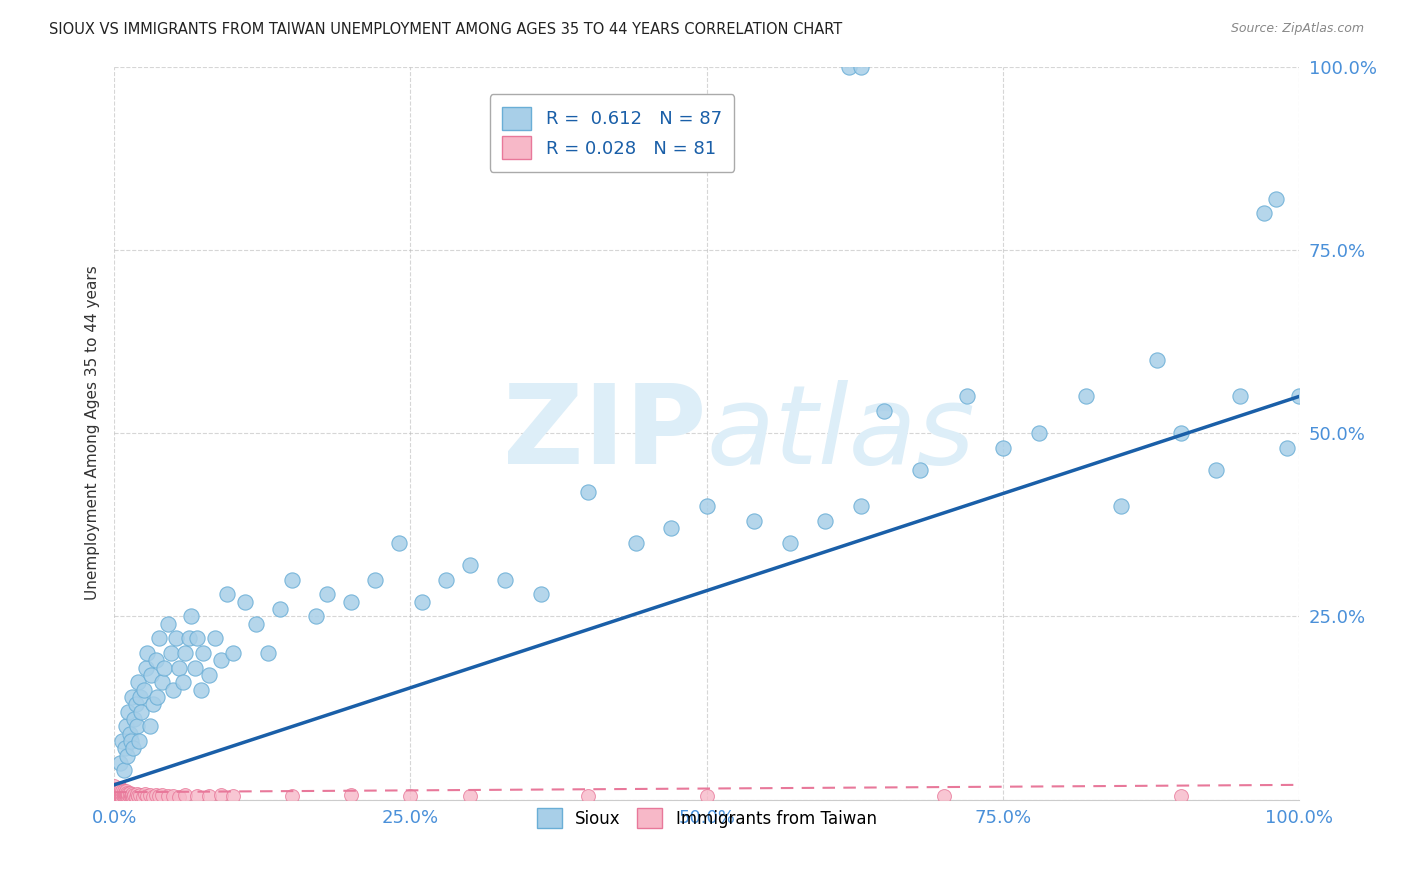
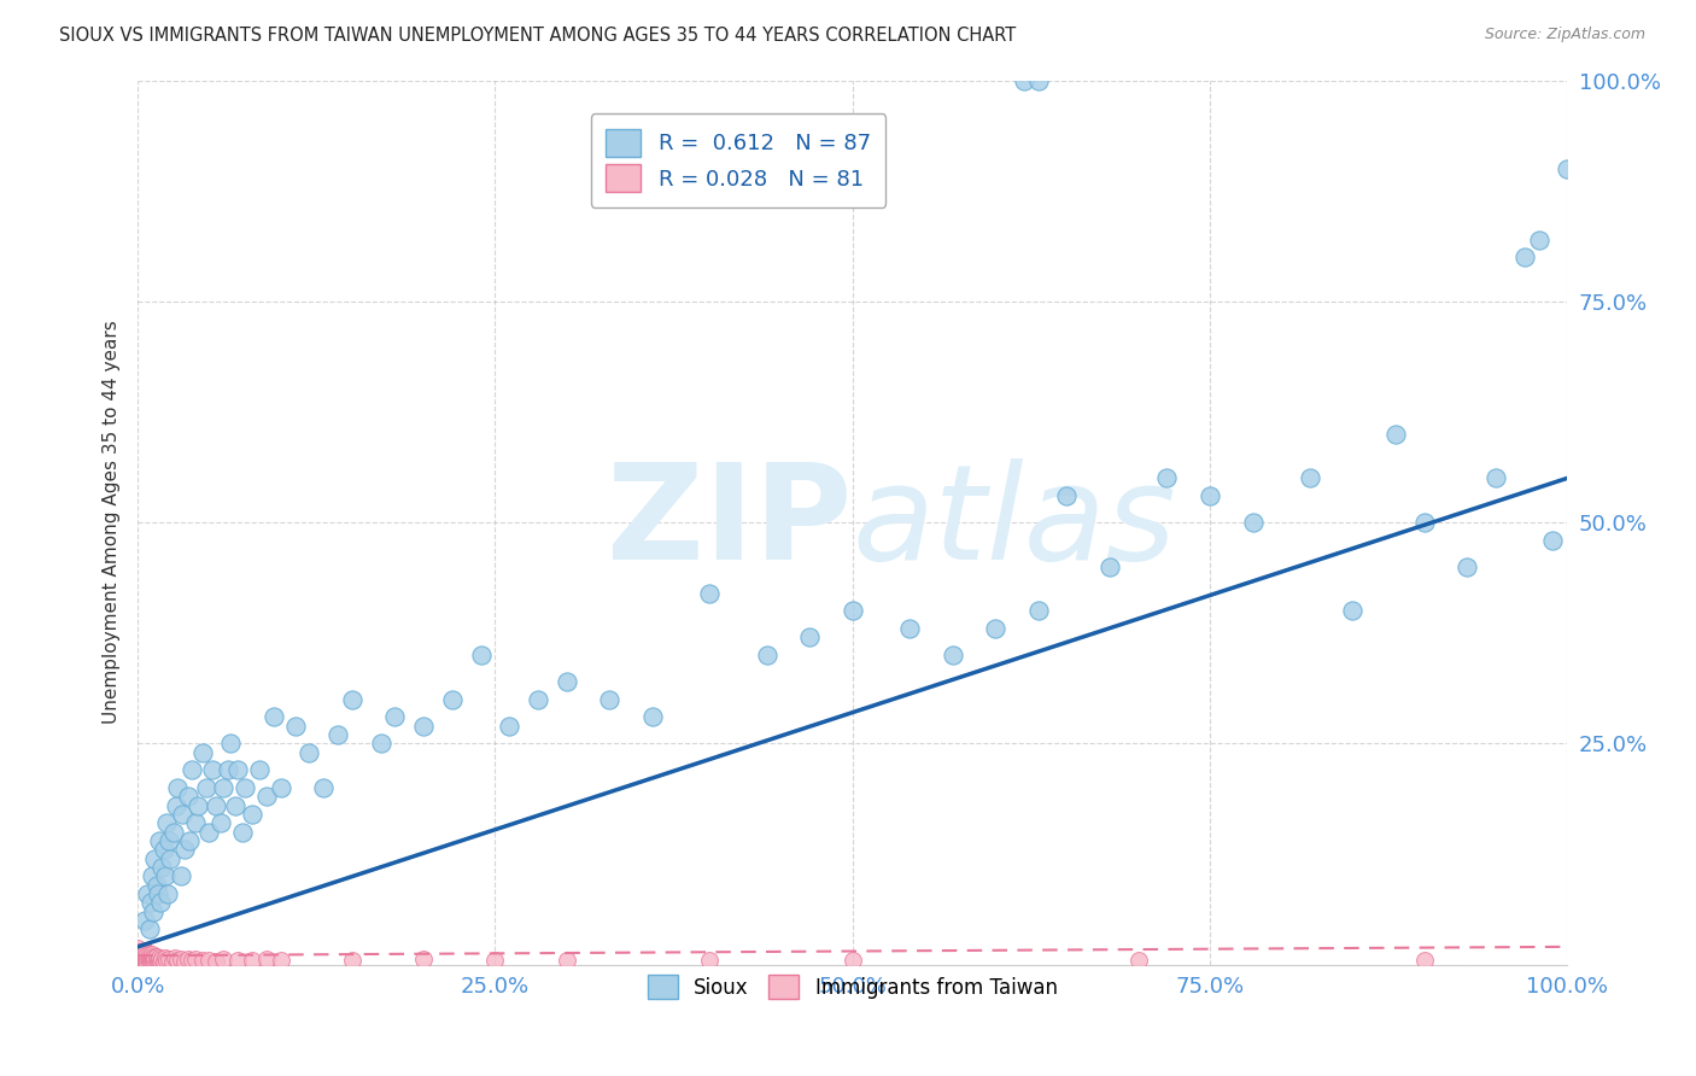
Sioux/75.0%: 48% -> 53%
Sioux/100.0%: 55% -> 90%
